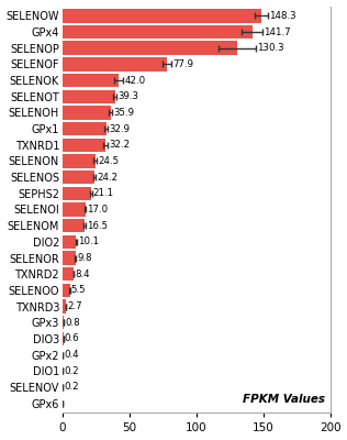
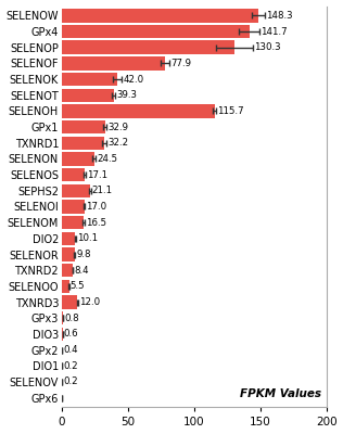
SELENOH: 35.9 -> 115.7
SELENOS: 24.2 -> 17.1
TXNRD3: 2.7 -> 12.0
